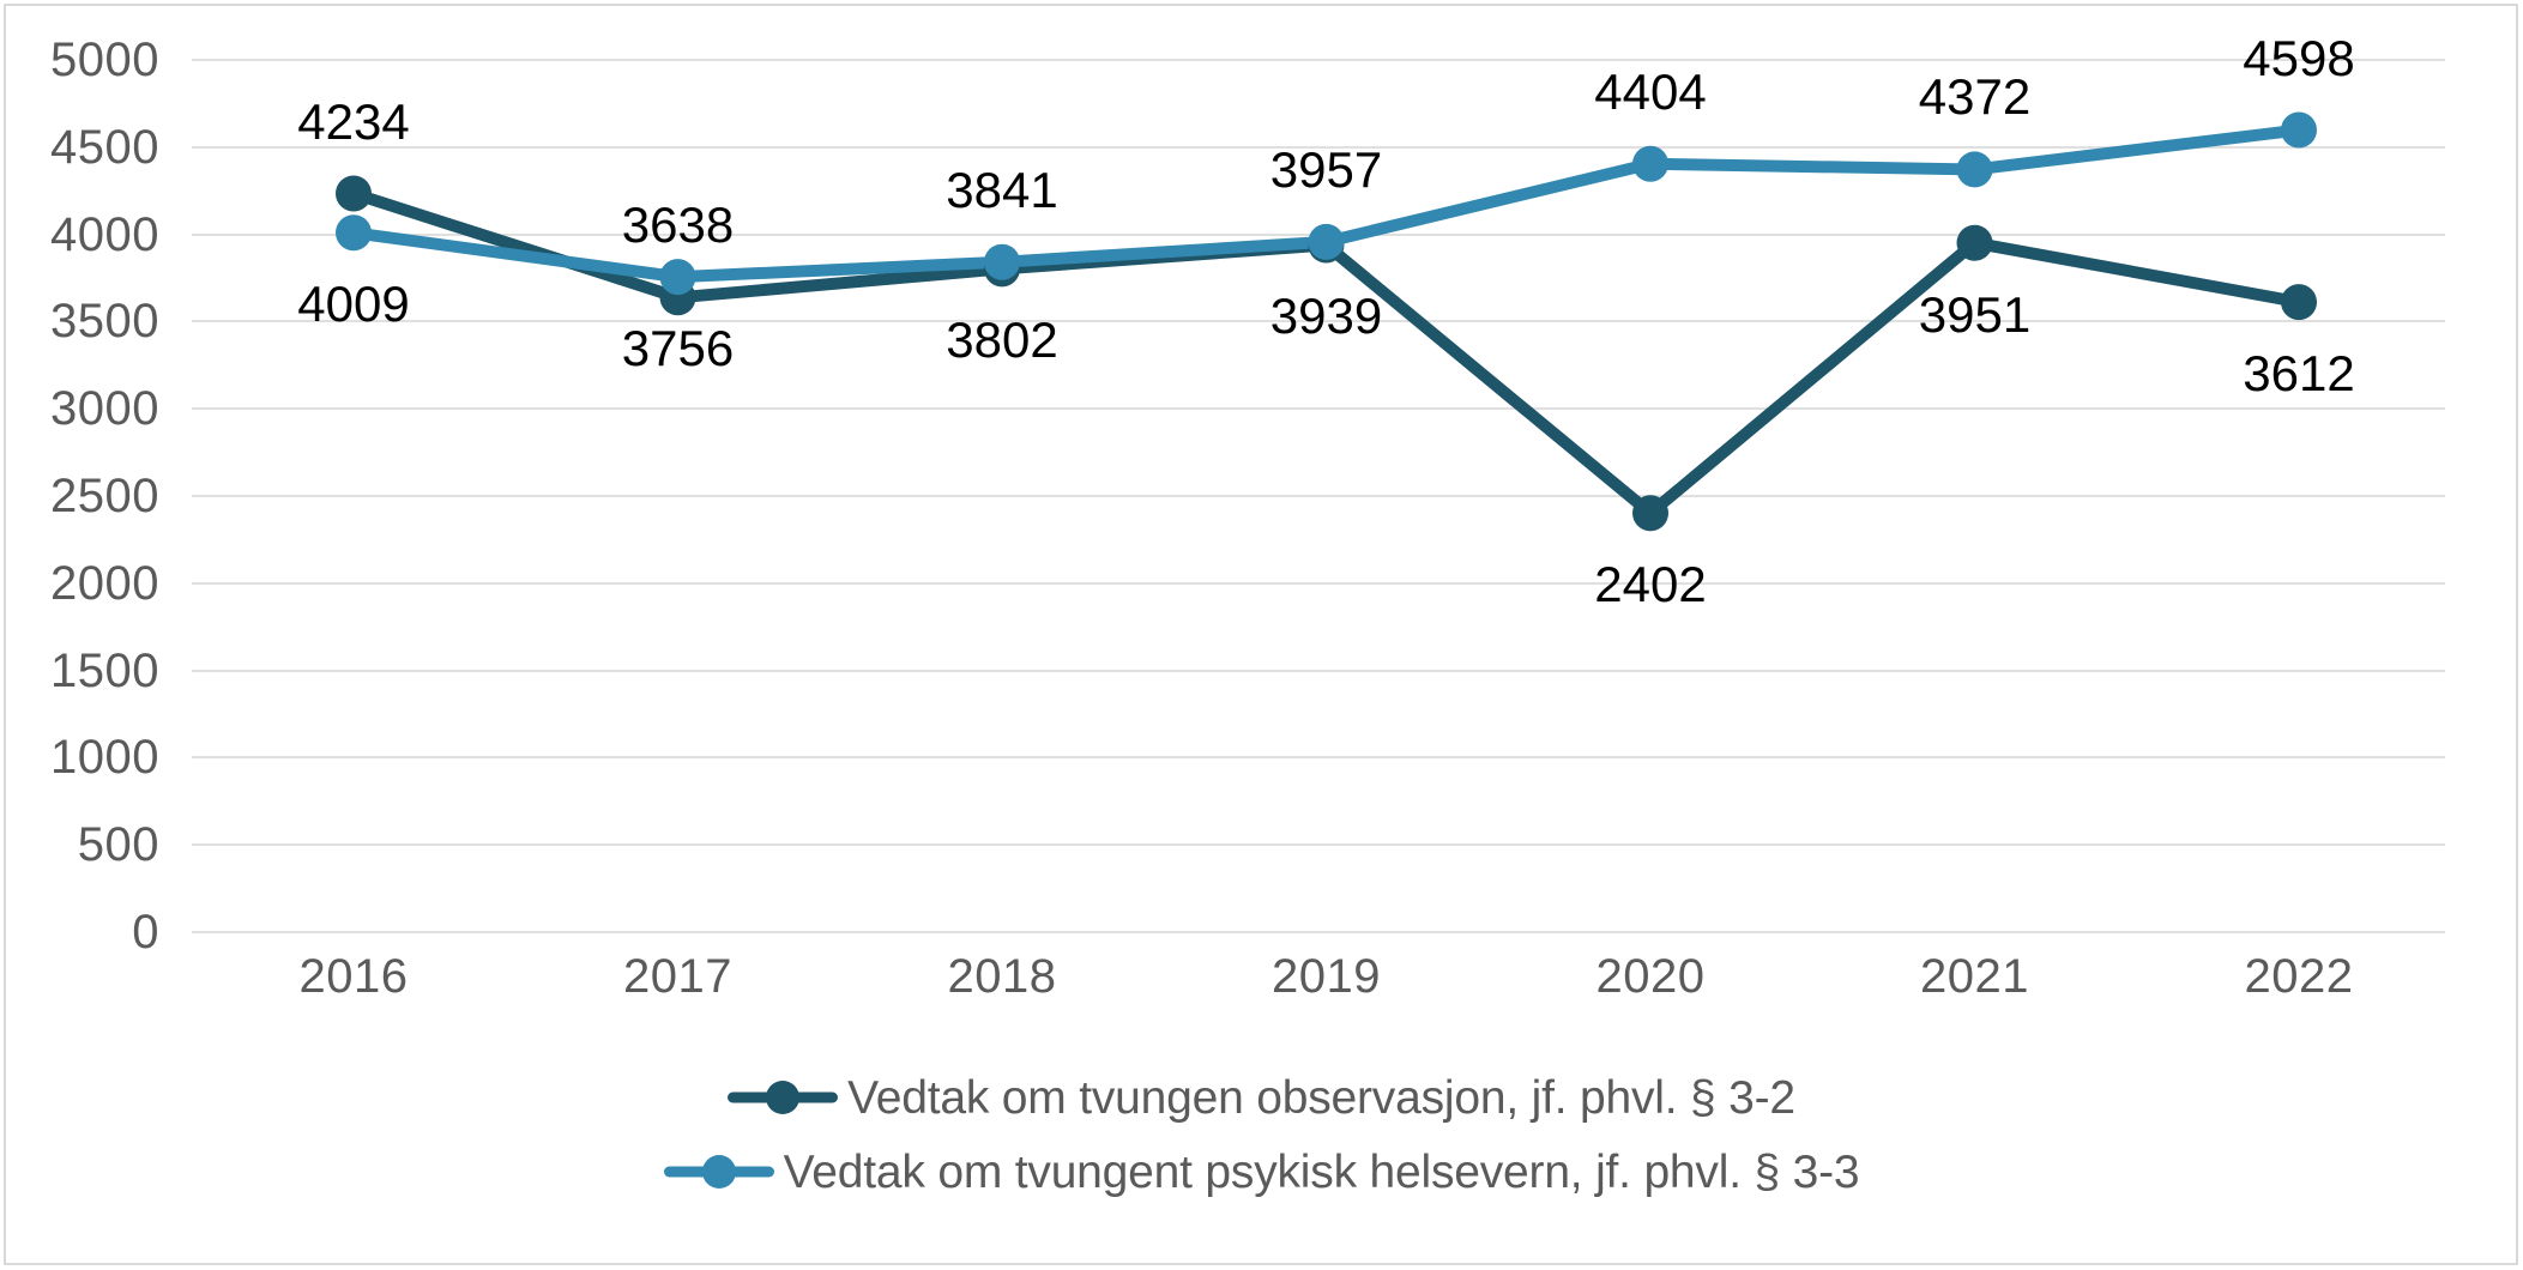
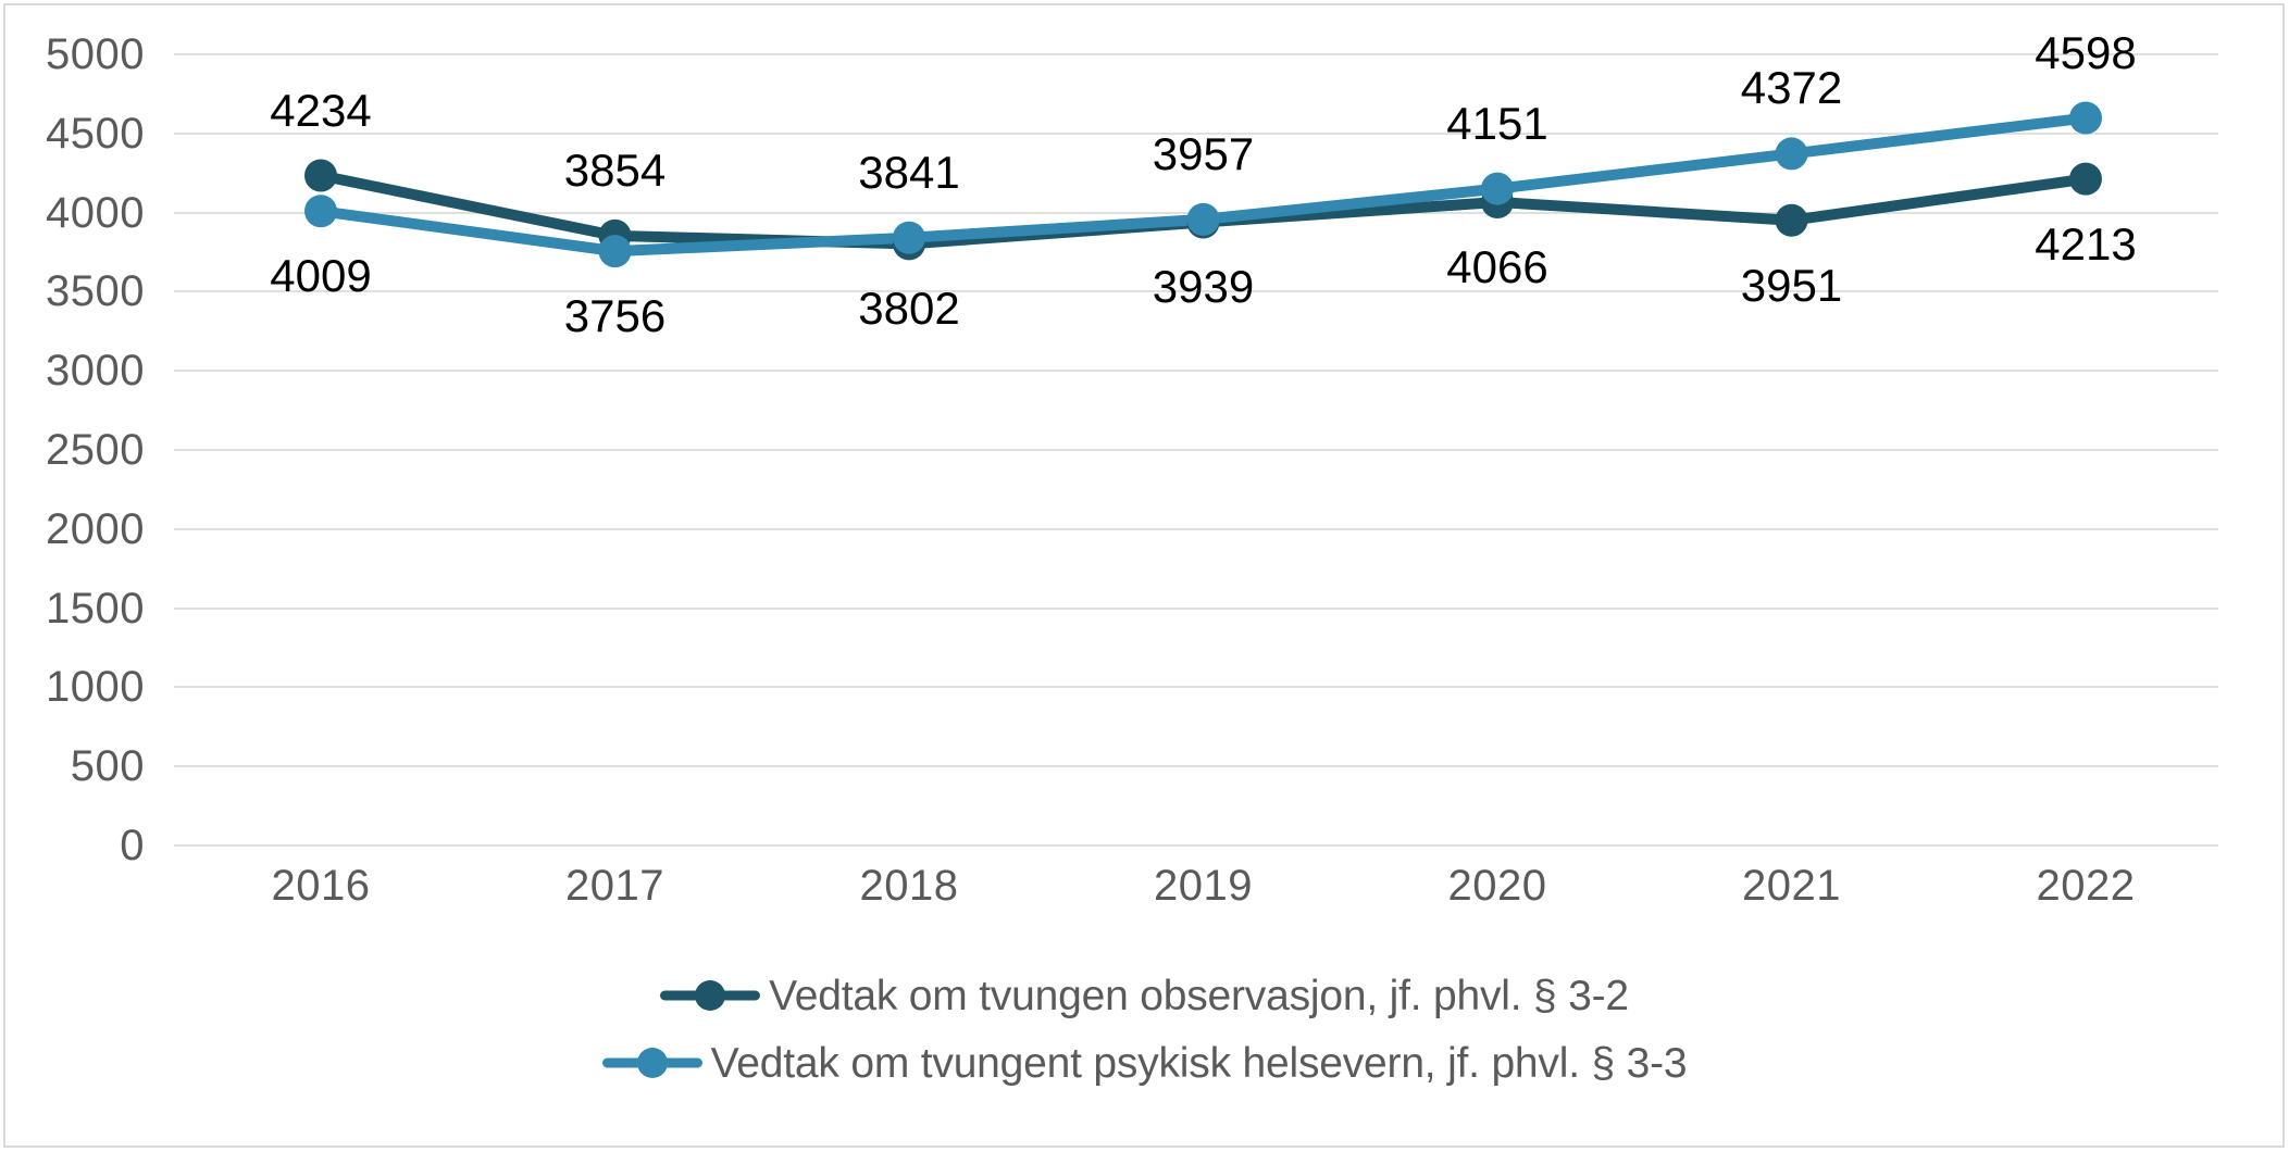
Vedtak om tvungen observasjon, jf. phvl. § 3-2/2017: 3638 -> 3854
Vedtak om tvungen observasjon, jf. phvl. § 3-2/2020: 2402 -> 4066
Vedtak om tvungent psykisk helsevern, jf. phvl. § 3-3/2020: 4404 -> 4151
Vedtak om tvungen observasjon, jf. phvl. § 3-2/2022: 3612 -> 4213
